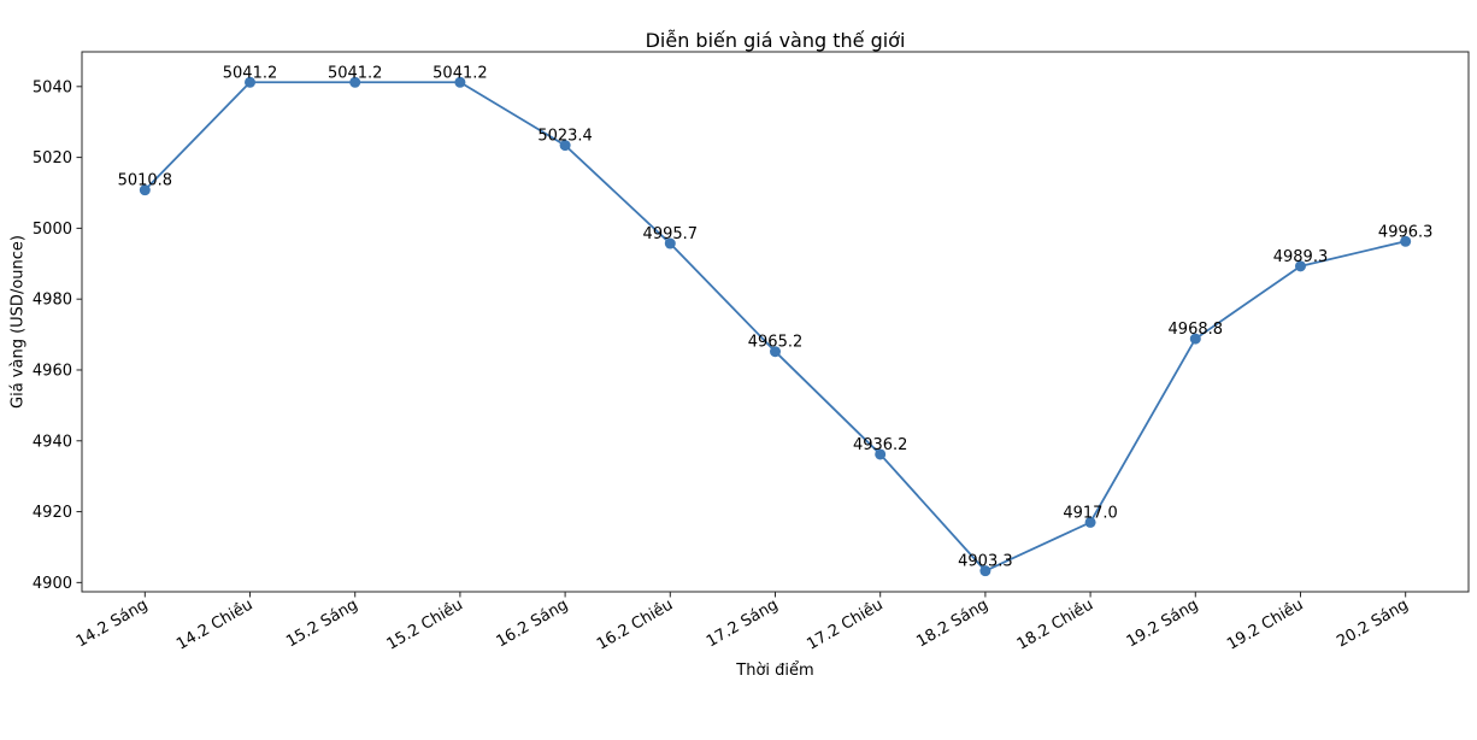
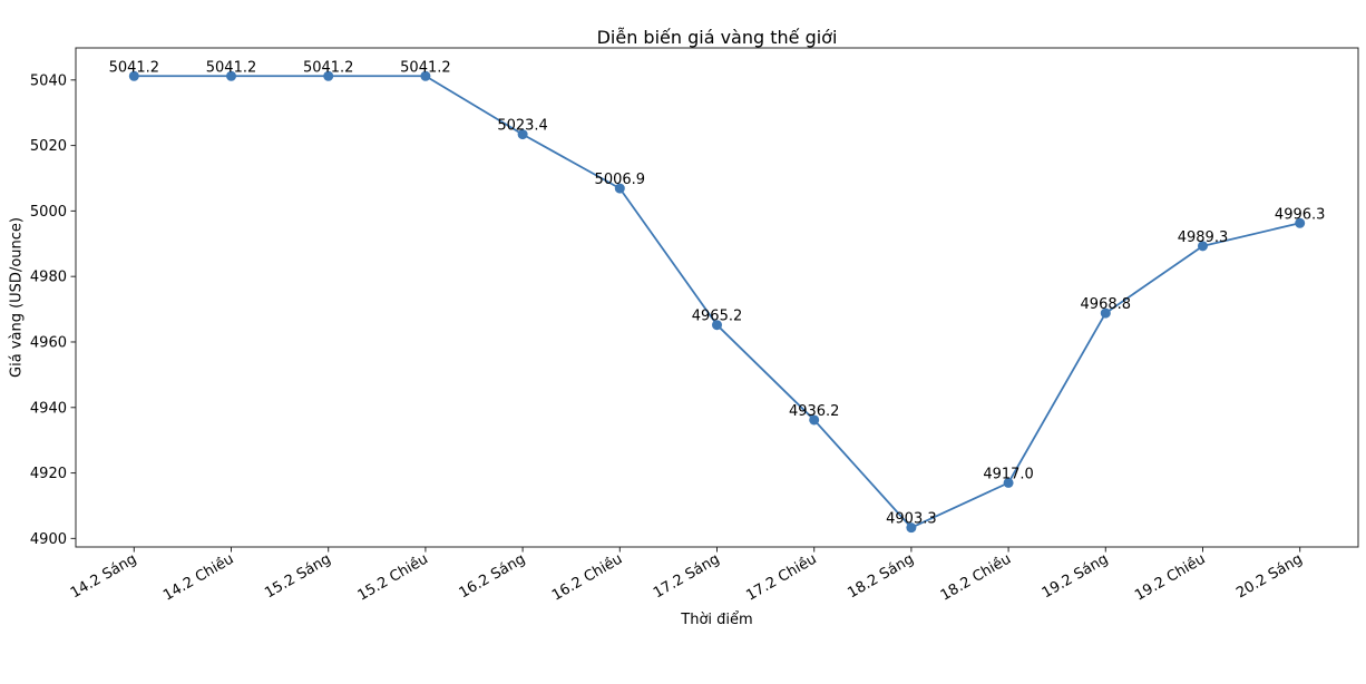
14.2 Sáng: 5010.8 -> 5041.2
16.2 Chiều: 4995.7 -> 5006.9
